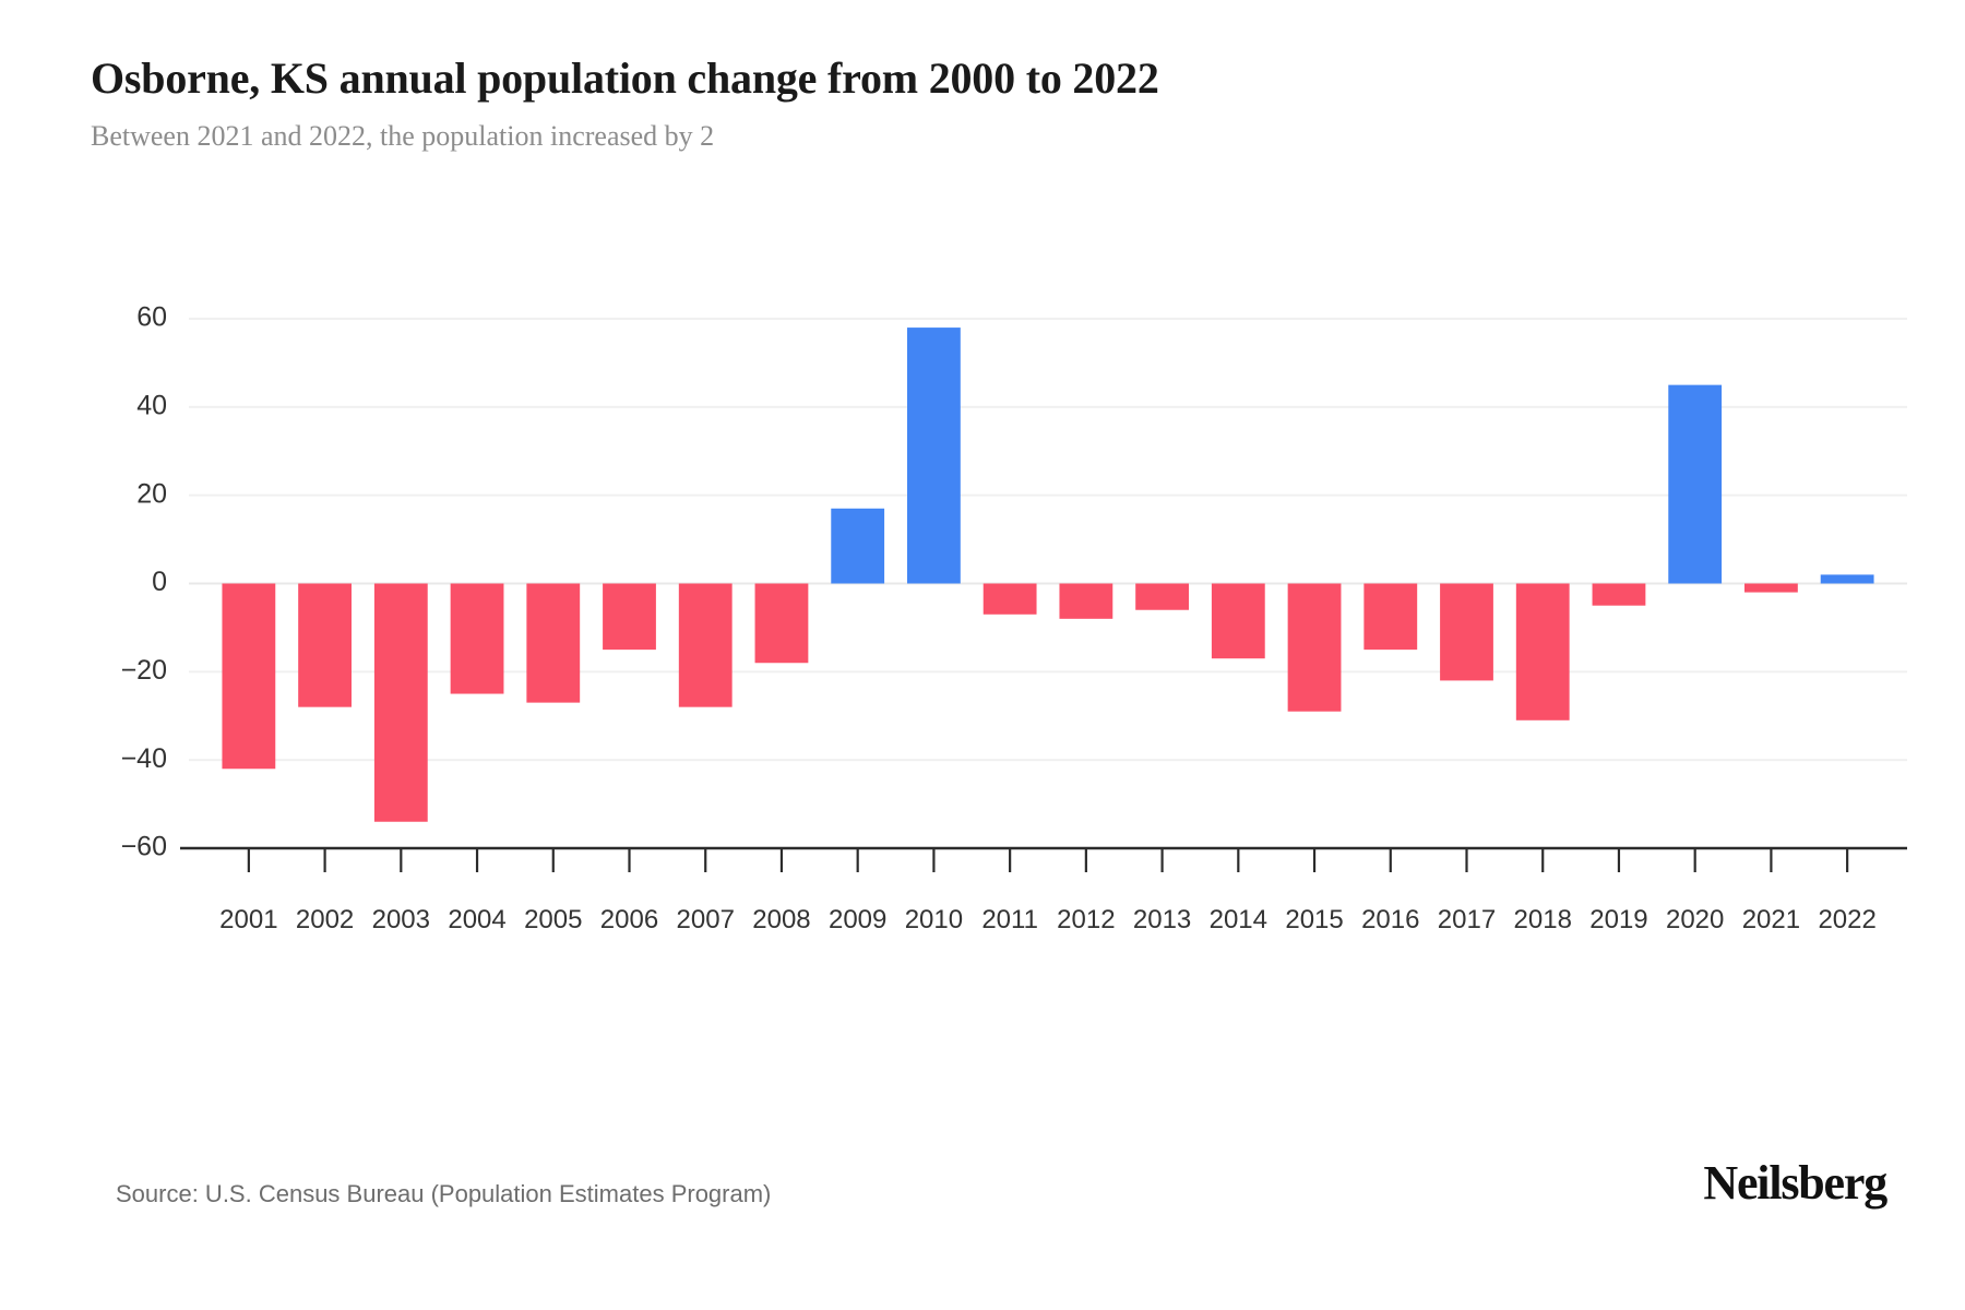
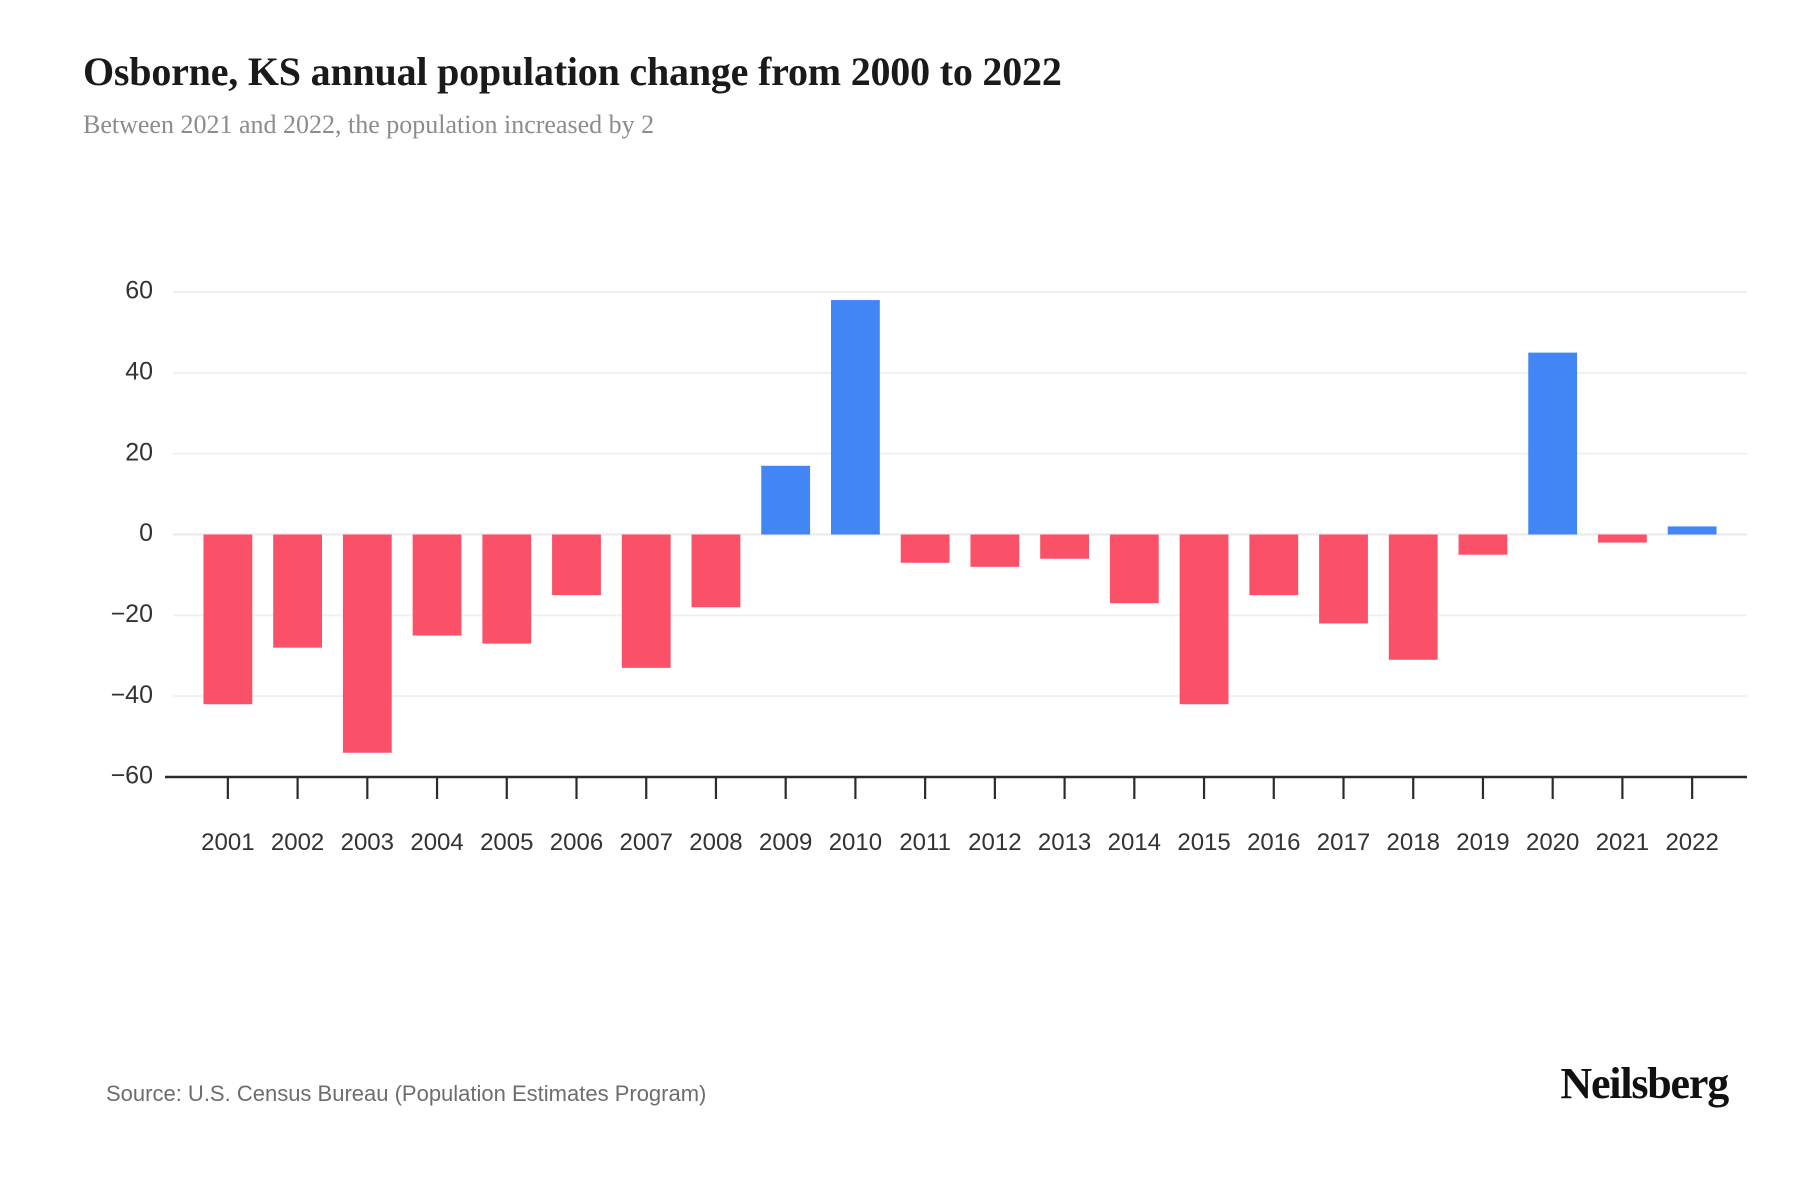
2007: -28 -> -33
2015: -29 -> -42
